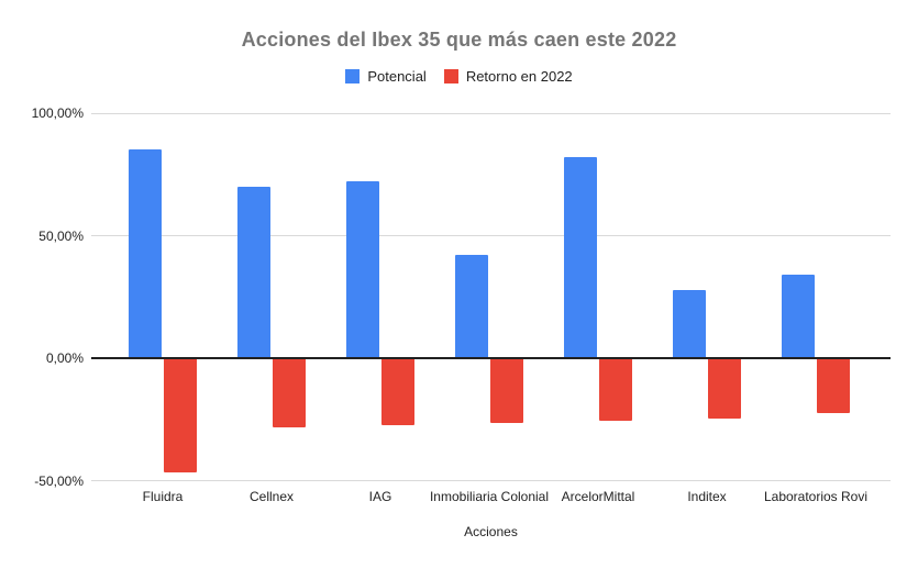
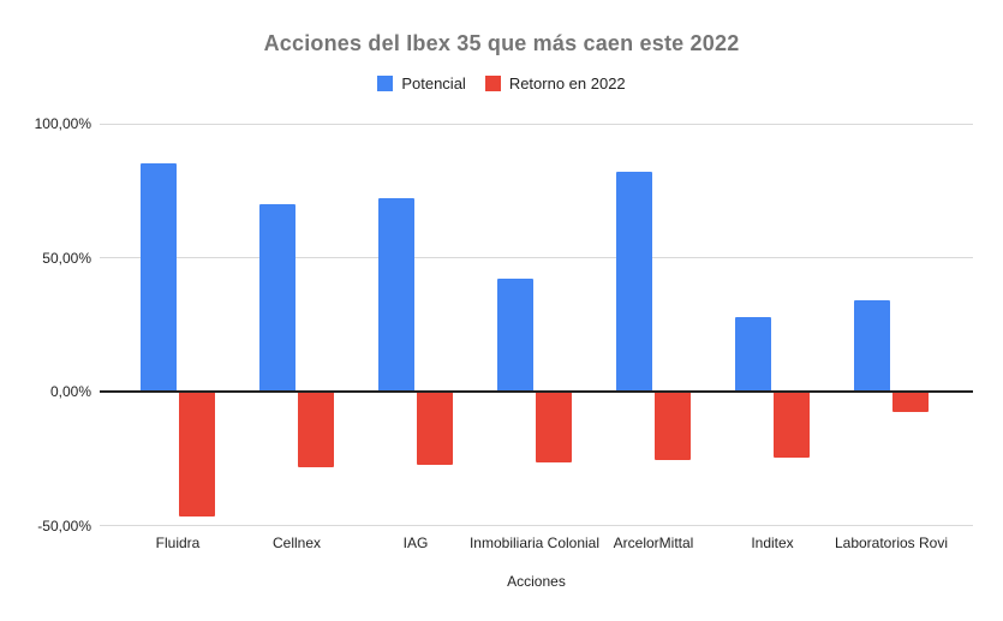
Retorno en 2022/Laboratorios Rovi: -22% -> -7%
